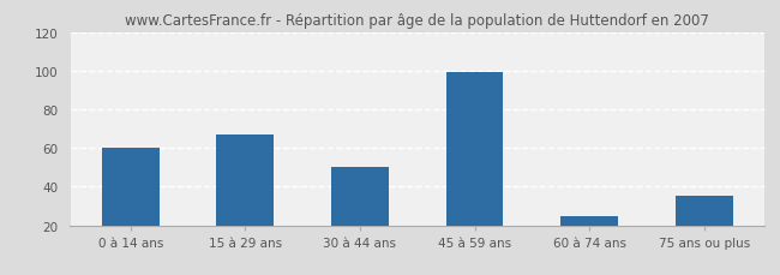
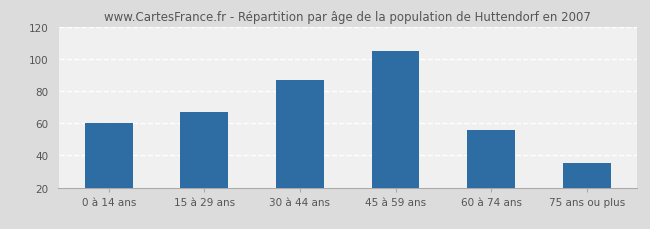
30 à 44 ans: 50 -> 87
45 à 59 ans: 99 -> 105
60 à 74 ans: 25 -> 56
